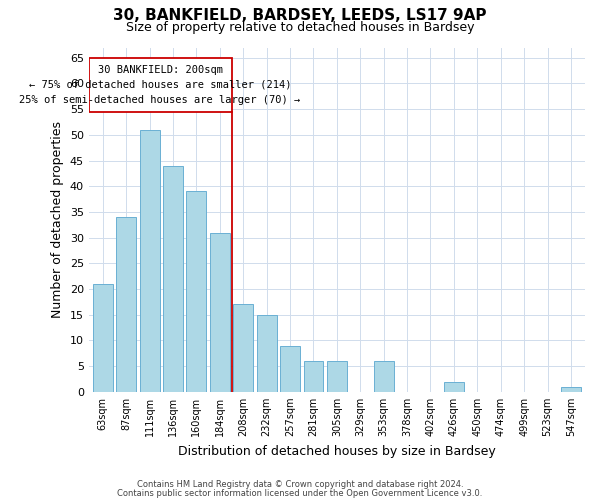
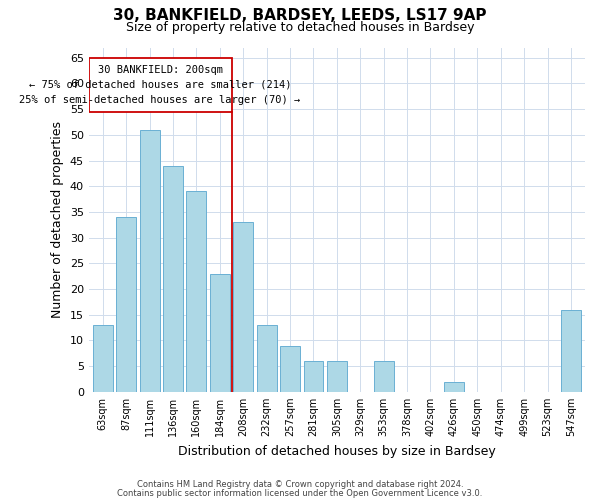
63sqm: 21 -> 13
184sqm: 31 -> 23
208sqm: 17 -> 33
232sqm: 15 -> 13
547sqm: 1 -> 16
